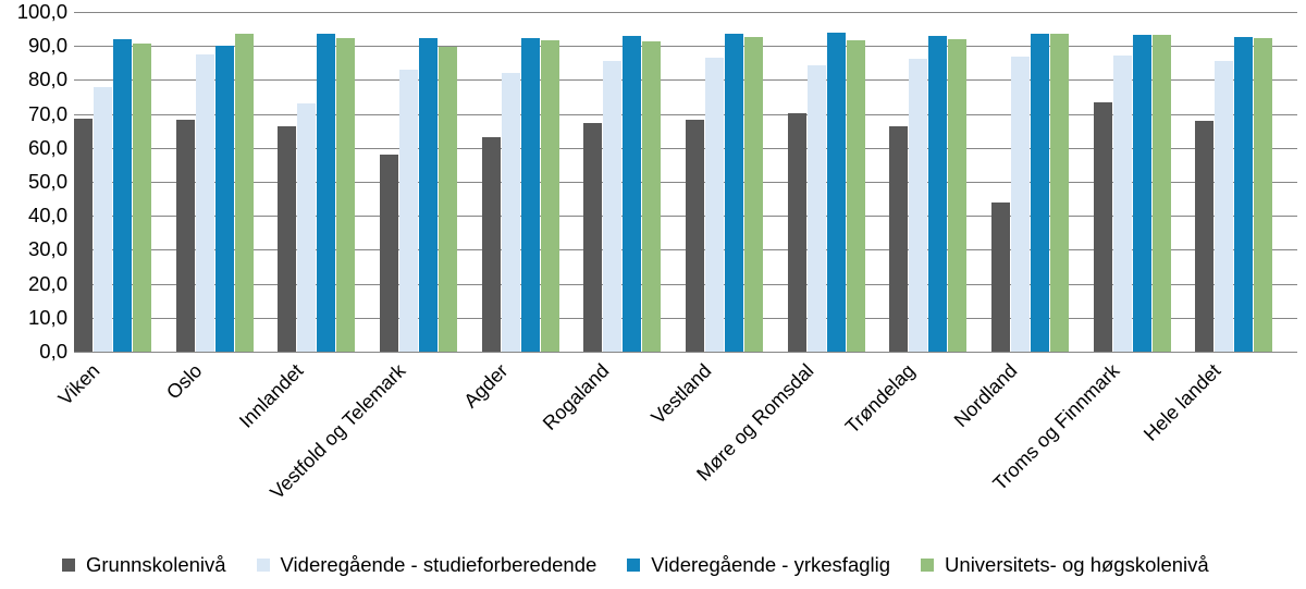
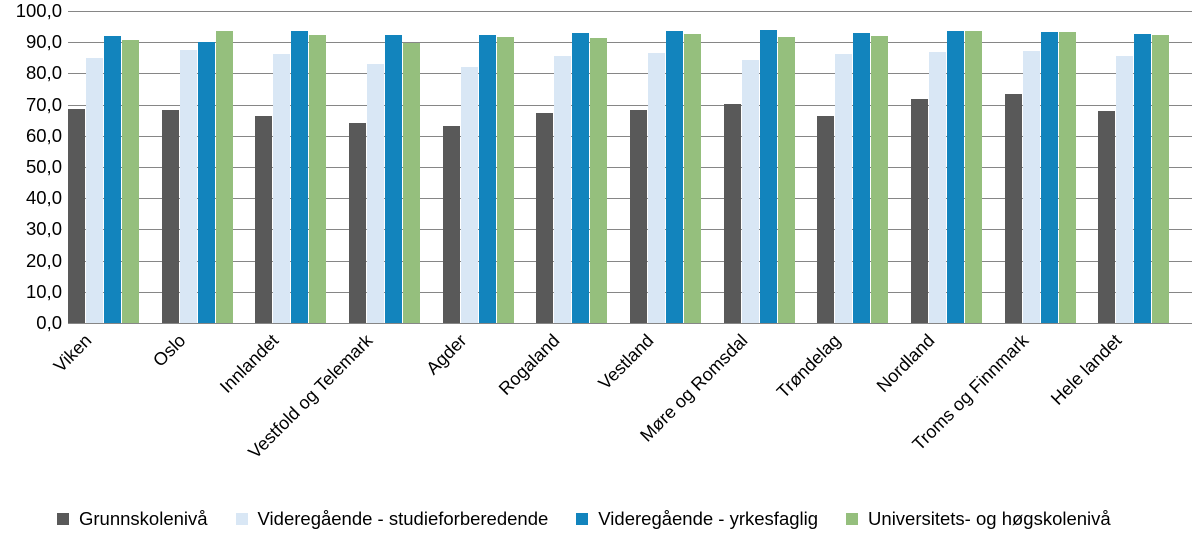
Videregående - studieforberedende/Viken: 78 -> 85
Videregående - studieforberedende/Innlandet: 73 -> 86
Grunnskolenivå/Vestfold og Telemark: 58 -> 64
Grunnskolenivå/Nordland: 44 -> 72
